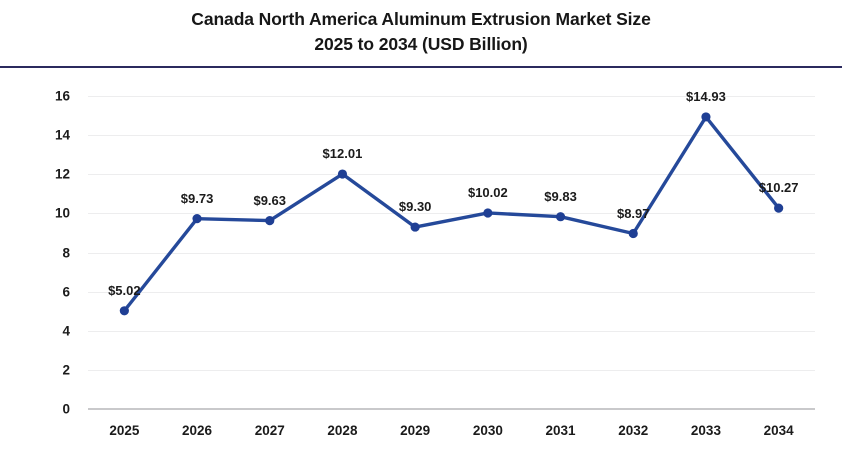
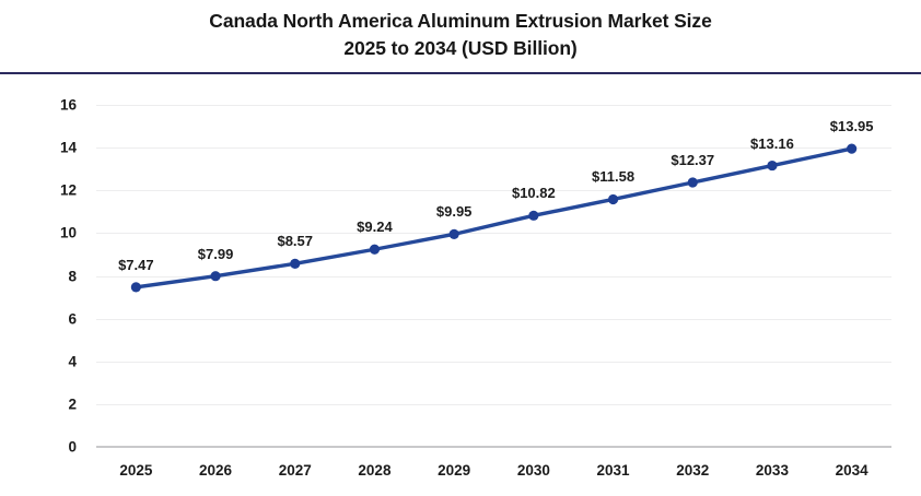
2025: $5.02 -> $7.47
2026: $9.73 -> $7.99
2027: $9.63 -> $8.57
2028: $12.01 -> $9.24
2029: $9.30 -> $9.95
2030: $10.02 -> $10.82
2031: $9.83 -> $11.58
2032: $8.97 -> $12.37
2033: $14.93 -> $13.16
2034: $10.27 -> $13.95
